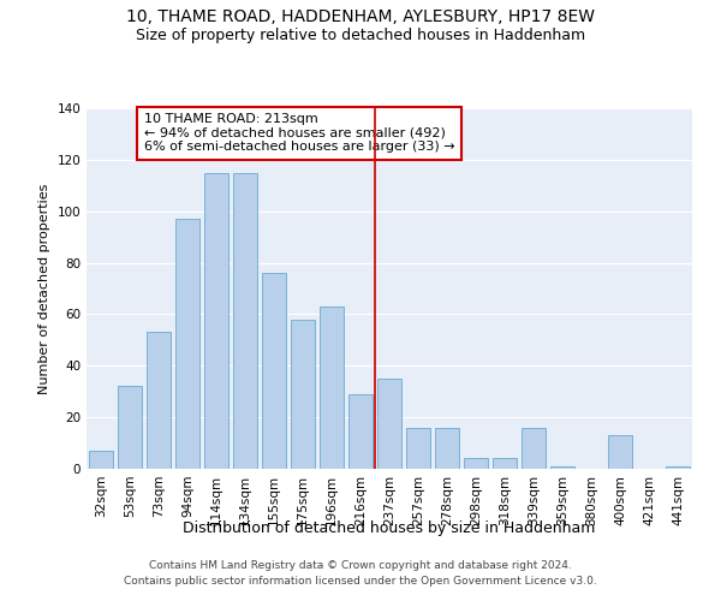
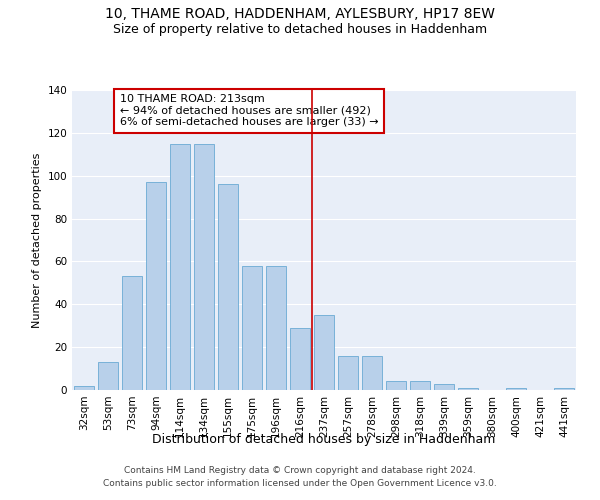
32sqm: 7 -> 2
53sqm: 32 -> 13
155sqm: 76 -> 96
196sqm: 63 -> 58
339sqm: 16 -> 3
400sqm: 13 -> 1
